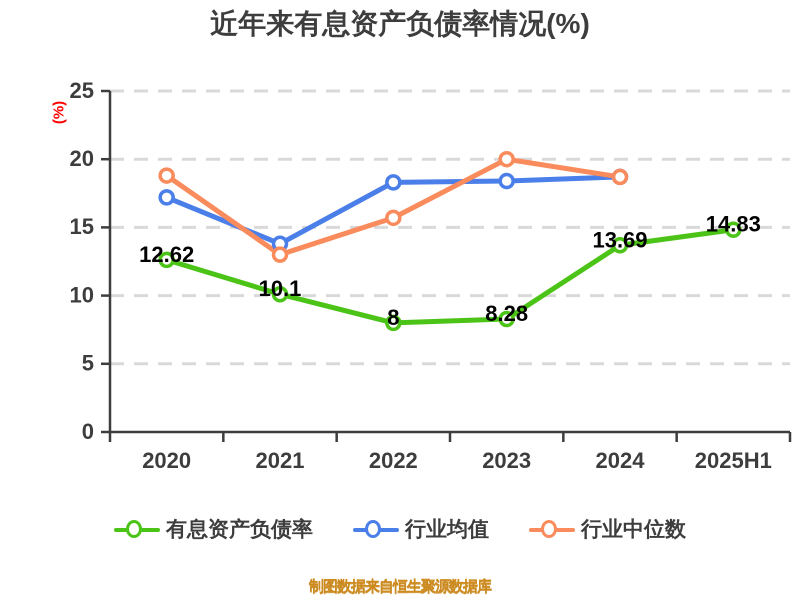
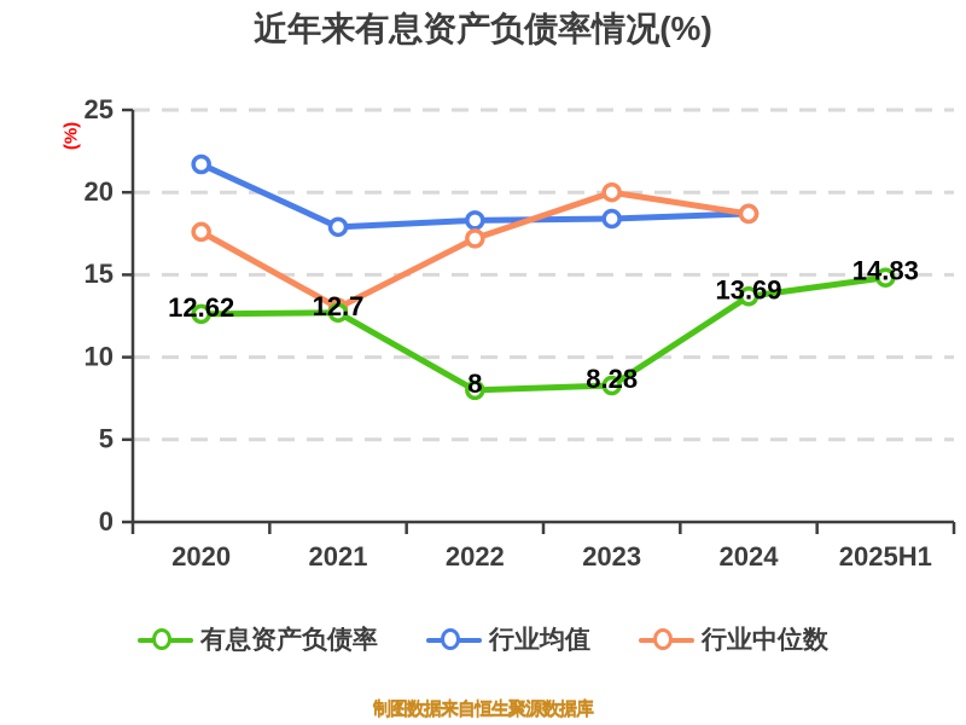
行业均值/2020: 17.2 -> 21.7
行业中位数/2020: 18.8 -> 17.6
有息资产负债率/2021: 10.1 -> 12.7
行业均值/2021: 13.8 -> 17.9
行业中位数/2022: 15.7 -> 17.2
